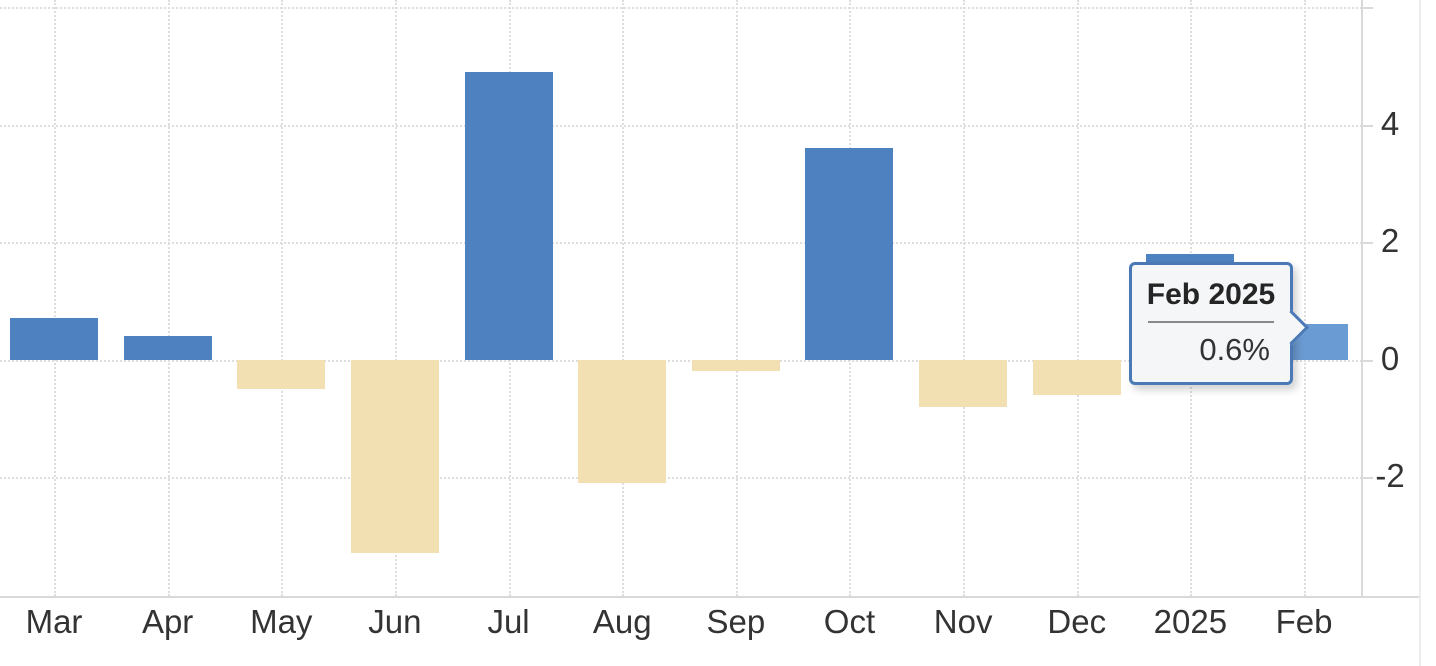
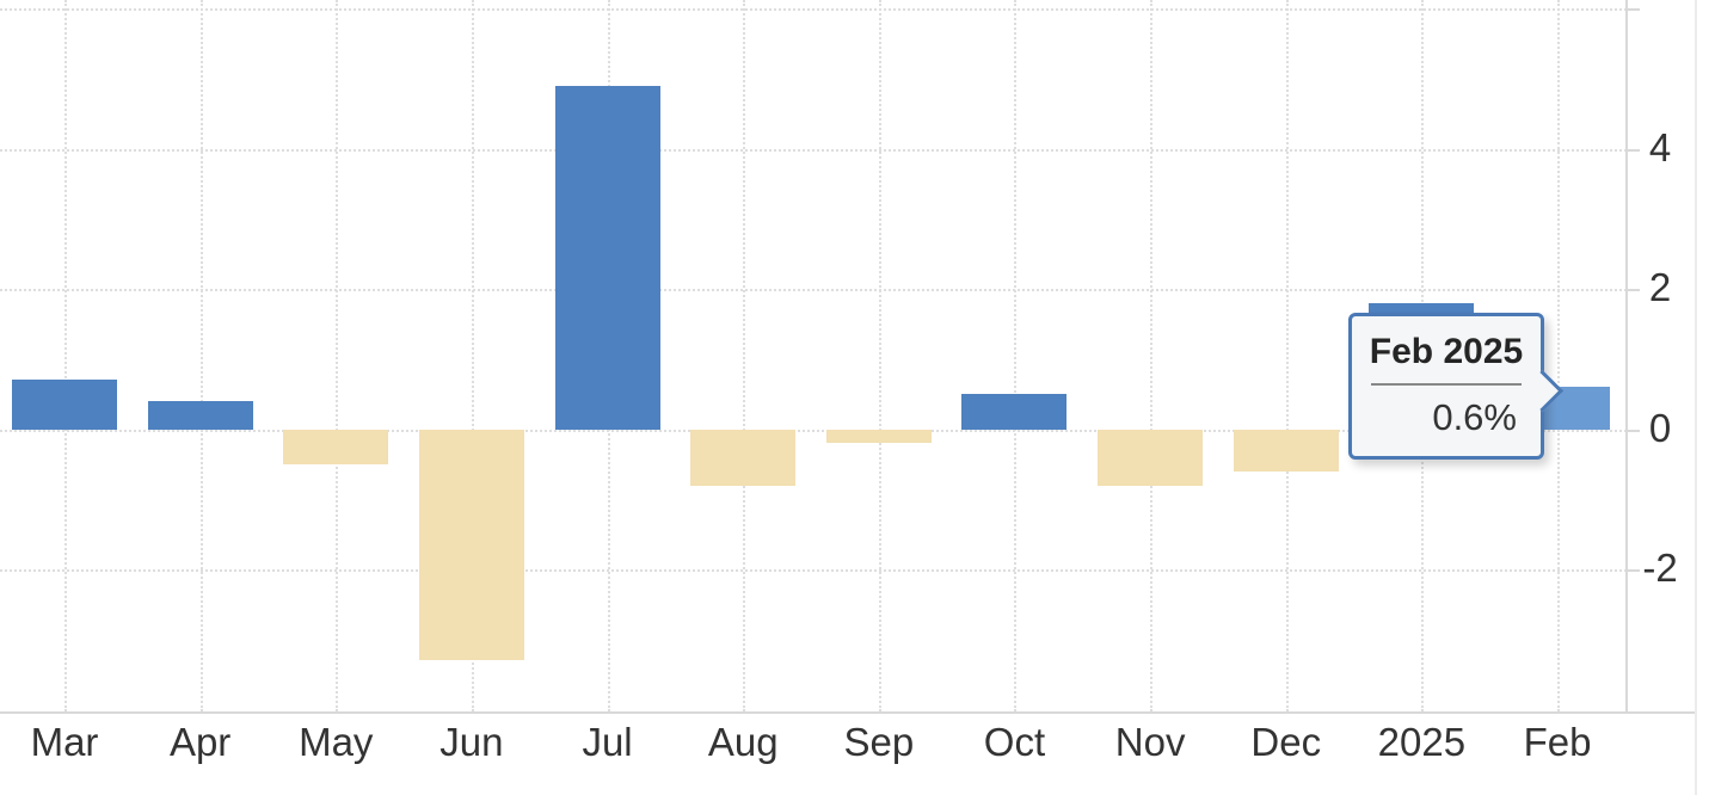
Aug: -2.1 -> -0.8
Oct: 3.6 -> 0.5
